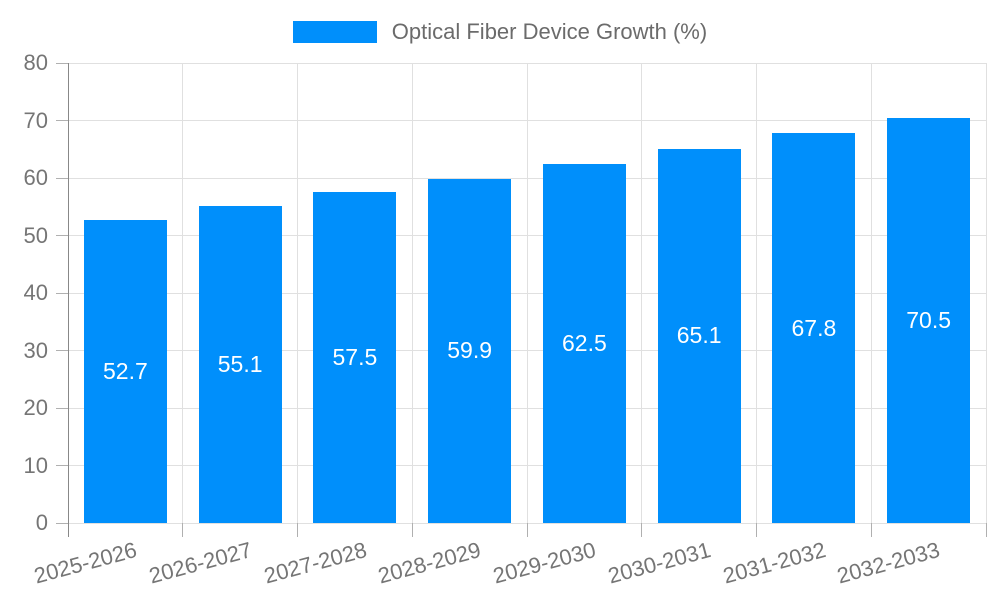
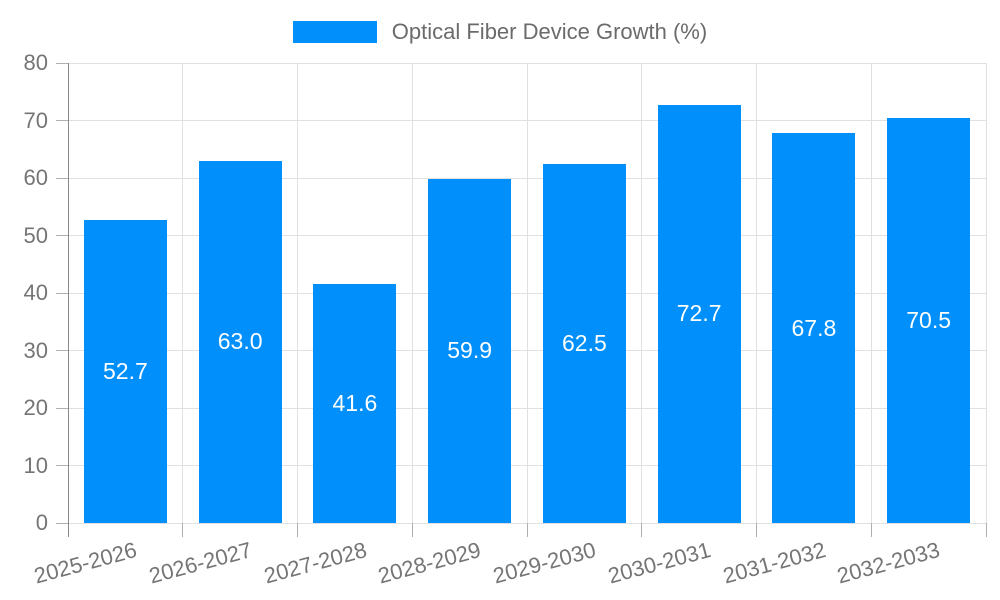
2026-2027: 55.1 -> 63.0
2027-2028: 57.5 -> 41.6
2030-2031: 65.1 -> 72.7
